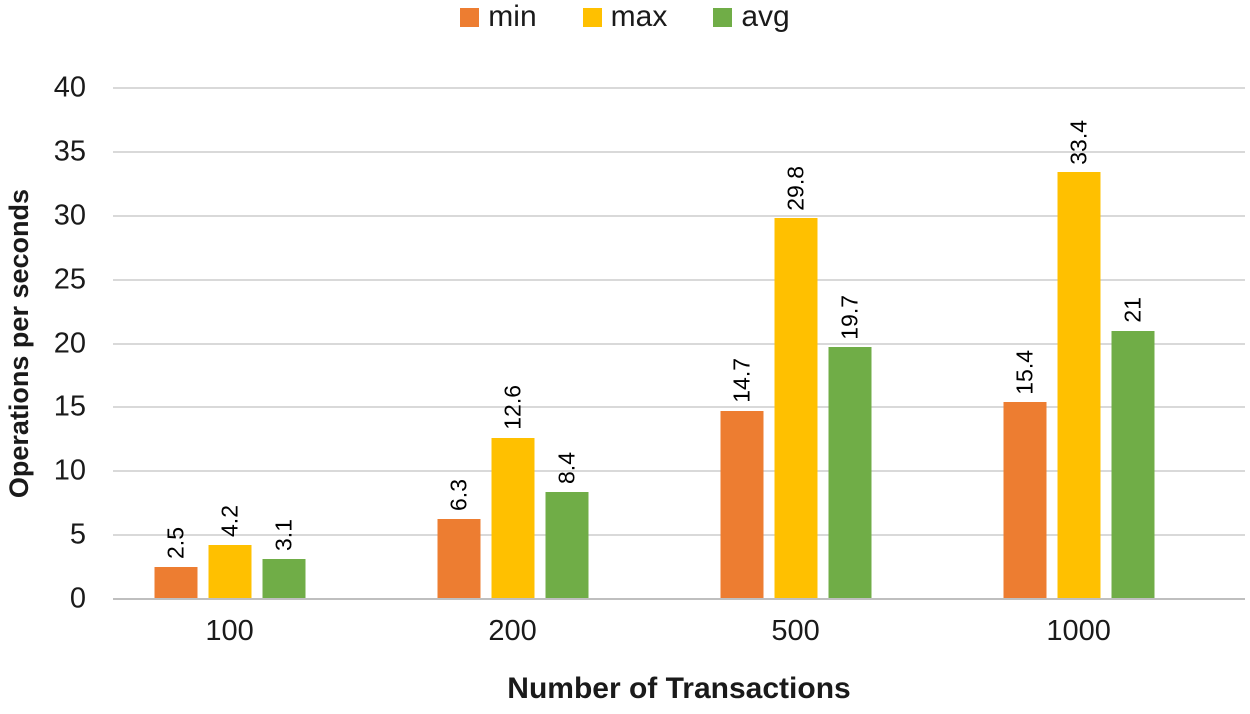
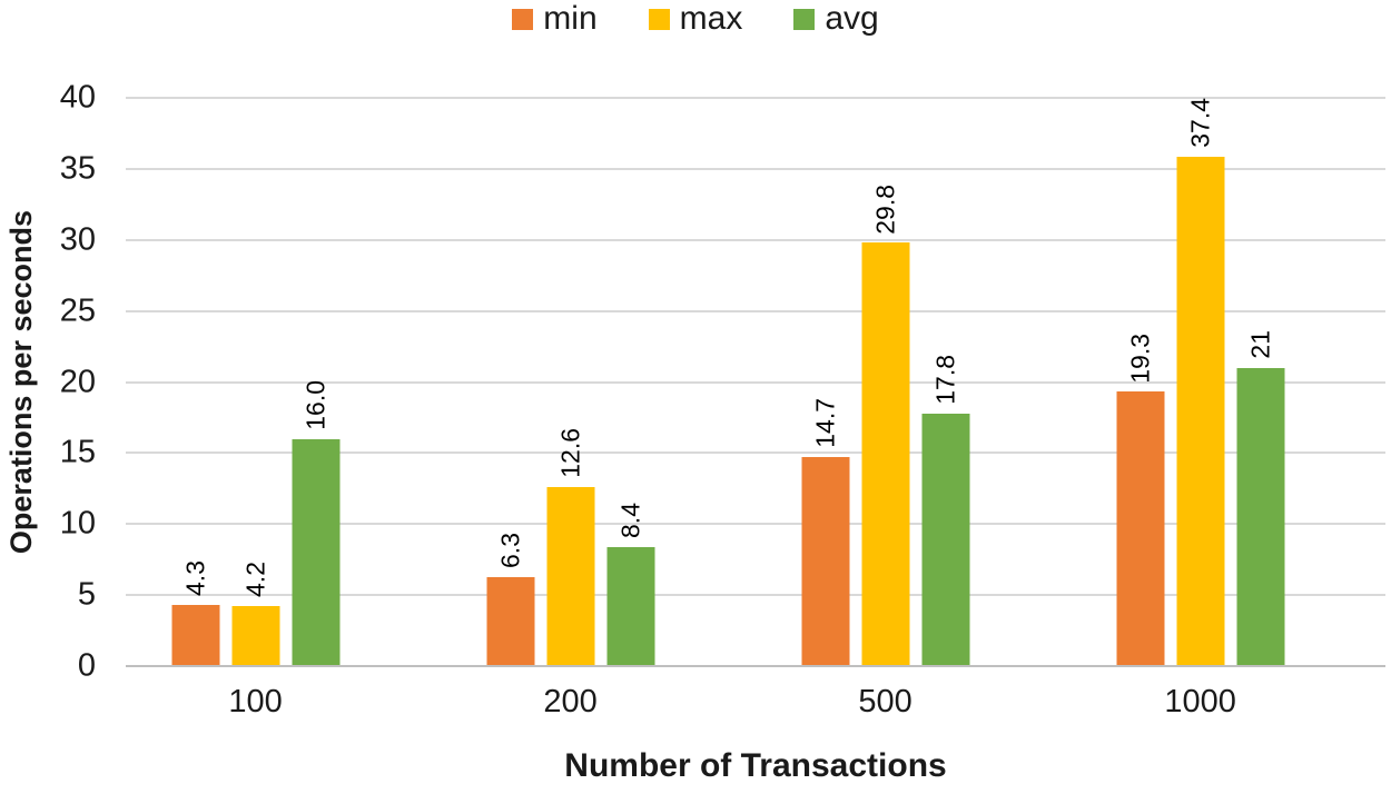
min/100: 2.5 -> 4.3
avg/100: 3.1 -> 16.0
avg/500: 19.7 -> 17.8
min/1000: 15.4 -> 19.3
max/1000: 33.4 -> 37.4
